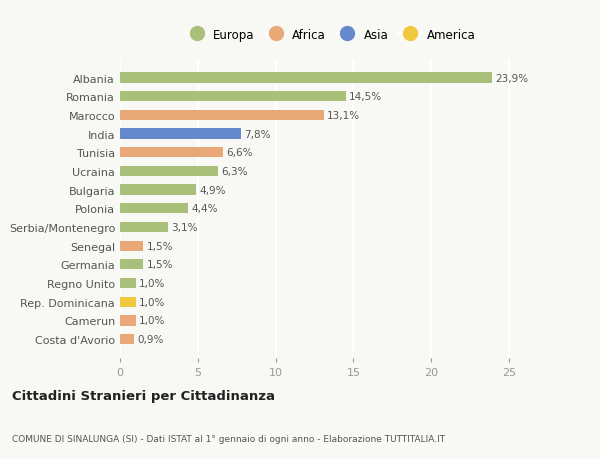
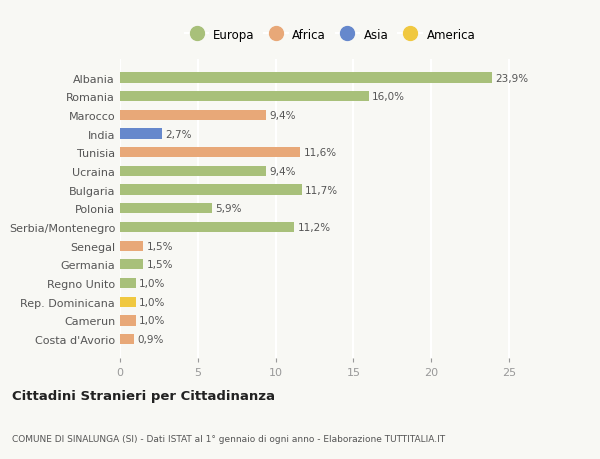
Romania: 14,5% -> 16,0%
Marocco: 13,1% -> 9,4%
India: 7,8% -> 2,7%
Tunisia: 6,6% -> 11,6%
Ucraina: 6,3% -> 9,4%
Bulgaria: 4,9% -> 11,7%
Polonia: 4,4% -> 5,9%
Serbia/Montenegro: 3,1% -> 11,2%
